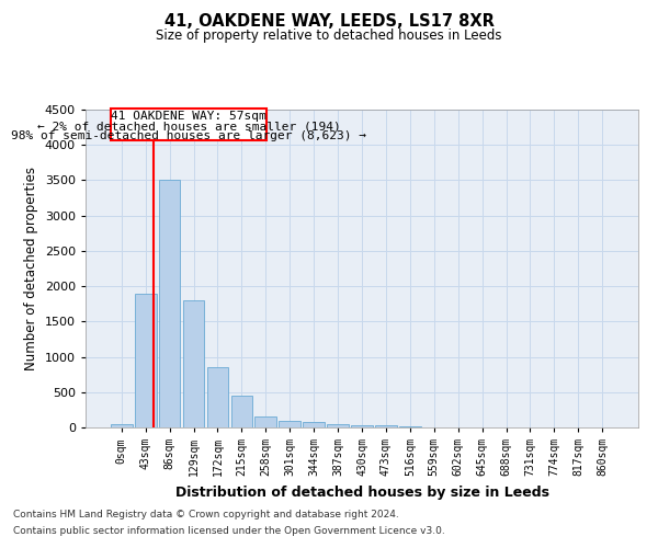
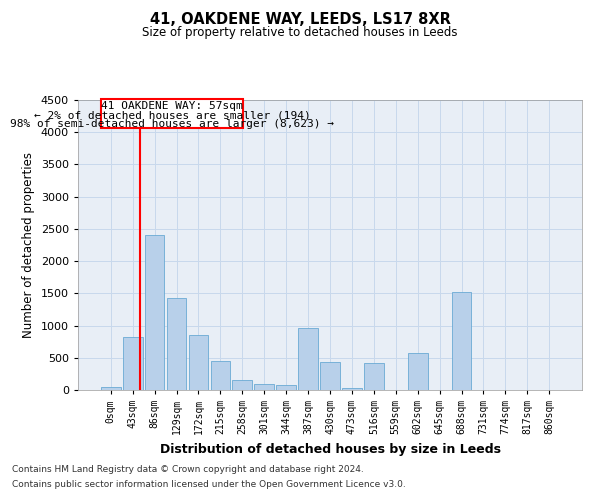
43sqm: 1900 -> 820
86sqm: 3500 -> 2400
129sqm: 1800 -> 1420
387sqm: 50 -> 960
430sqm: 30 -> 440
516sqm: 10 -> 420
602sqm: 0 -> 580
688sqm: 0 -> 1520
